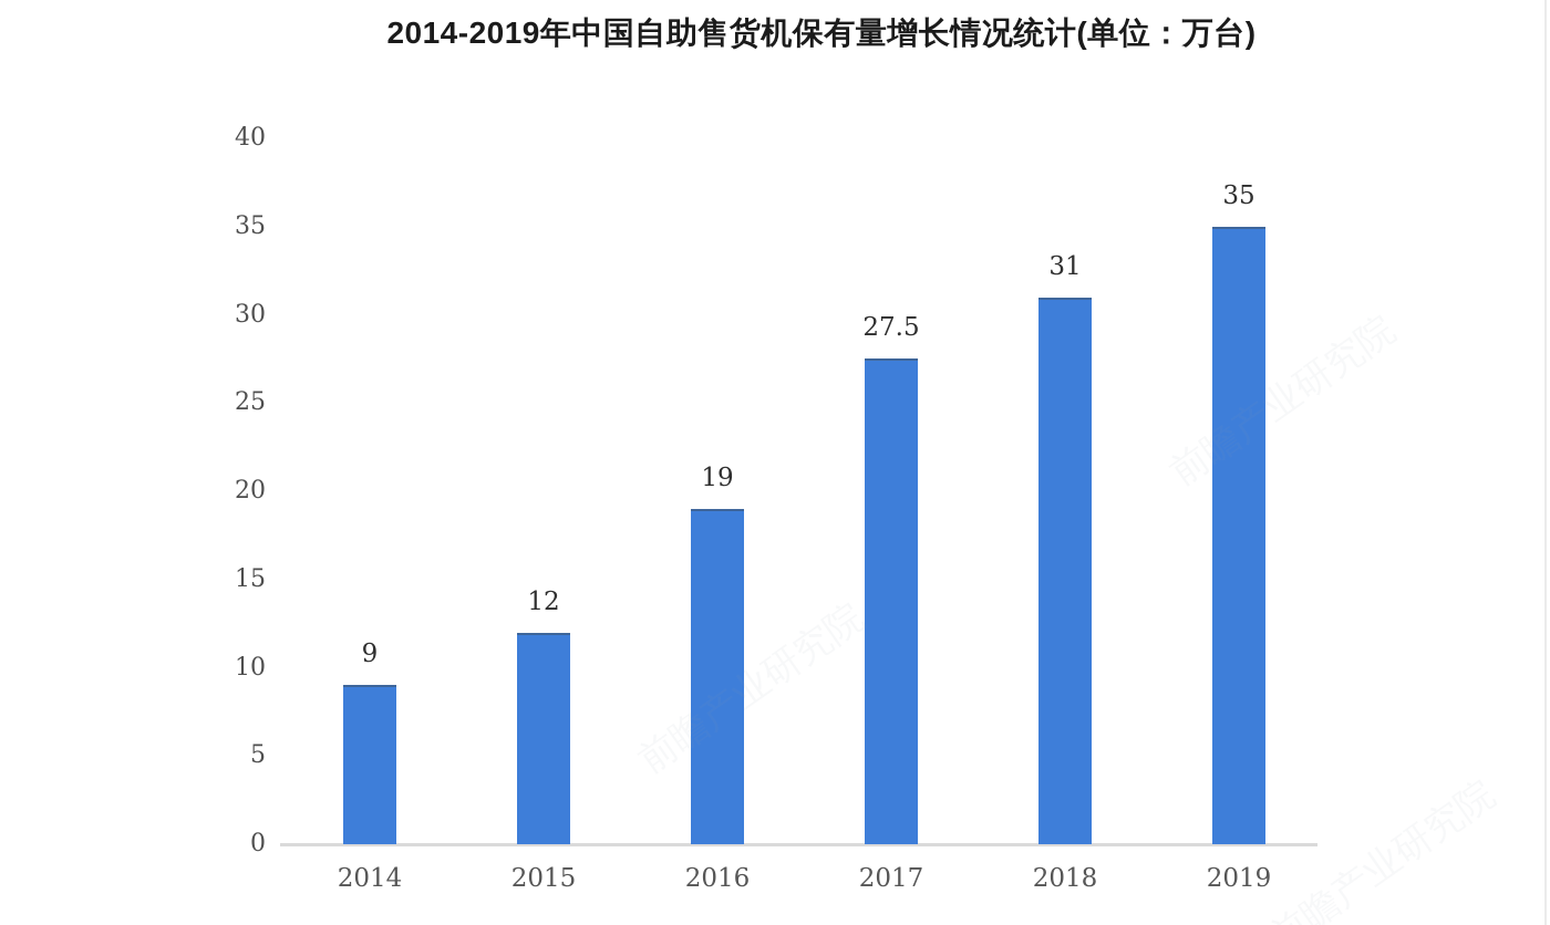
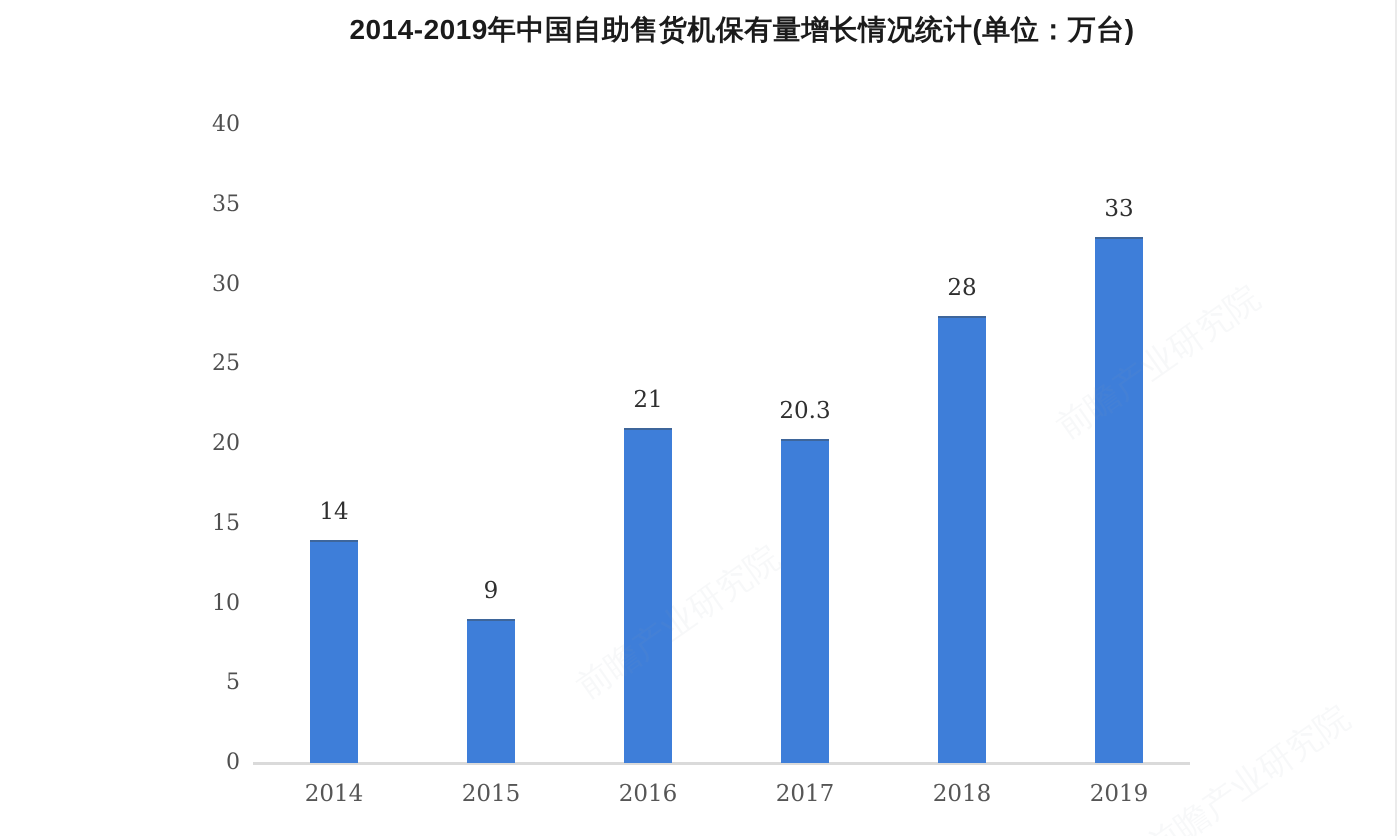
2014: 9 -> 14
2015: 12 -> 9
2016: 19 -> 21
2017: 27.5 -> 20.3
2018: 31 -> 28
2019: 35 -> 33
